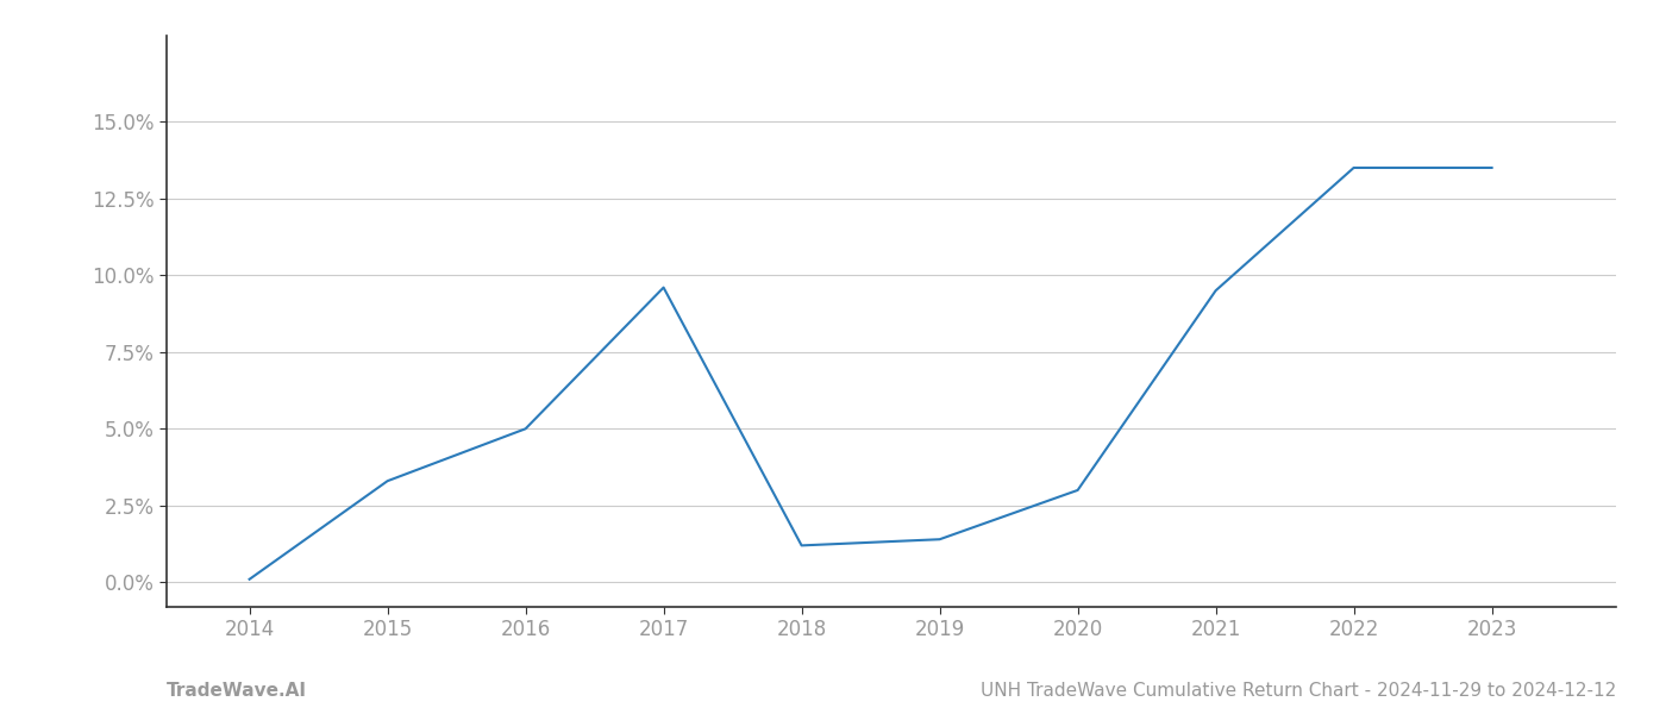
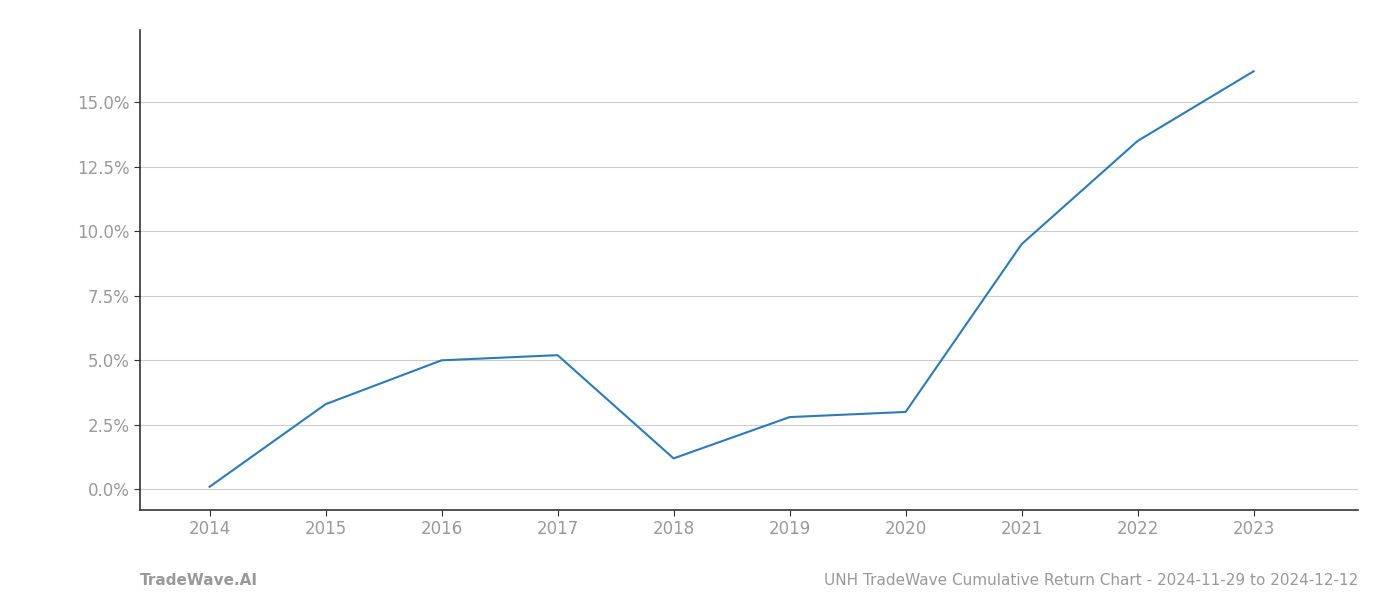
2017: 9.6% -> 5.2%
2019: 1.4% -> 2.8%
2023: 13.5% -> 16.2%
